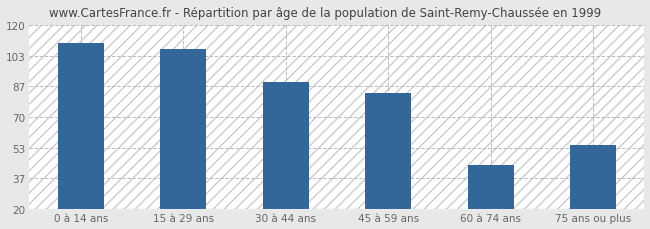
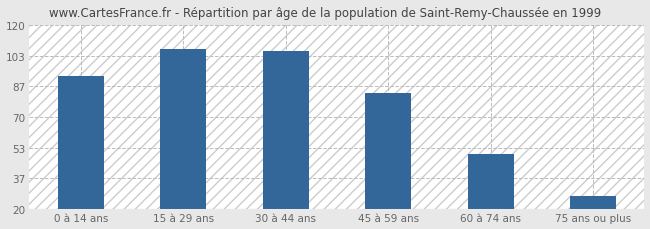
0 à 14 ans: 110 -> 92
30 à 44 ans: 89 -> 106
60 à 74 ans: 44 -> 50
75 ans ou plus: 55 -> 27
